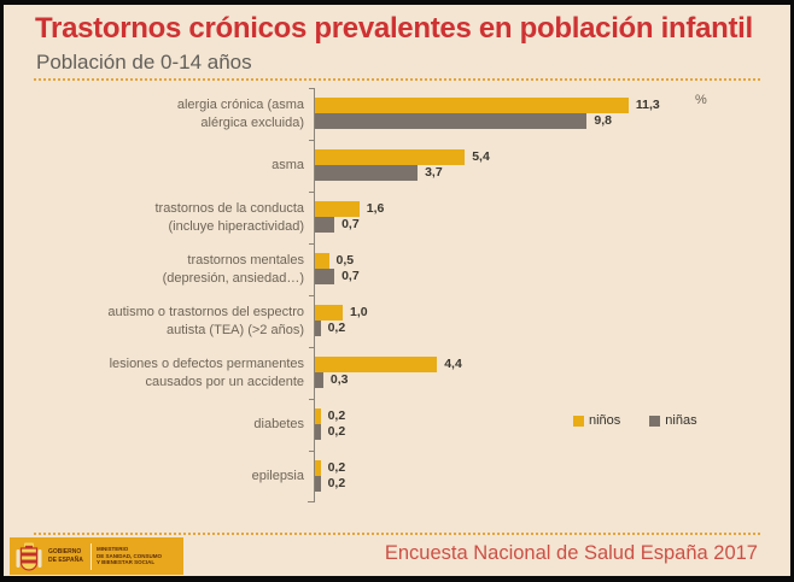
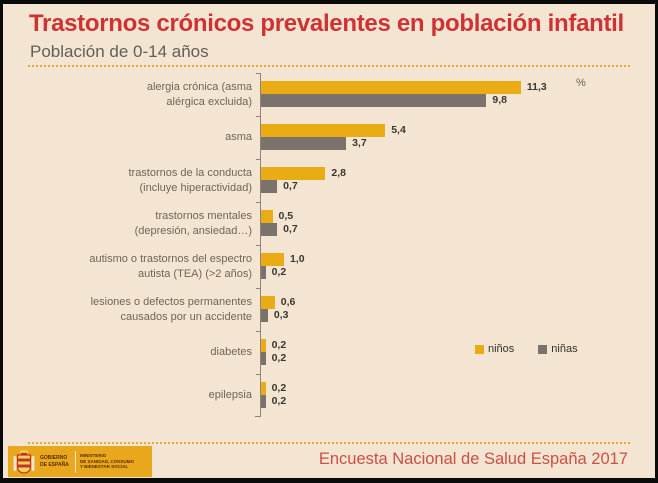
niños/trastornos de la conducta (incluye hiperactividad): 1,6 -> 2,8
niños/lesiones o defectos permanentes causados por un accidente: 4,4 -> 0,6
